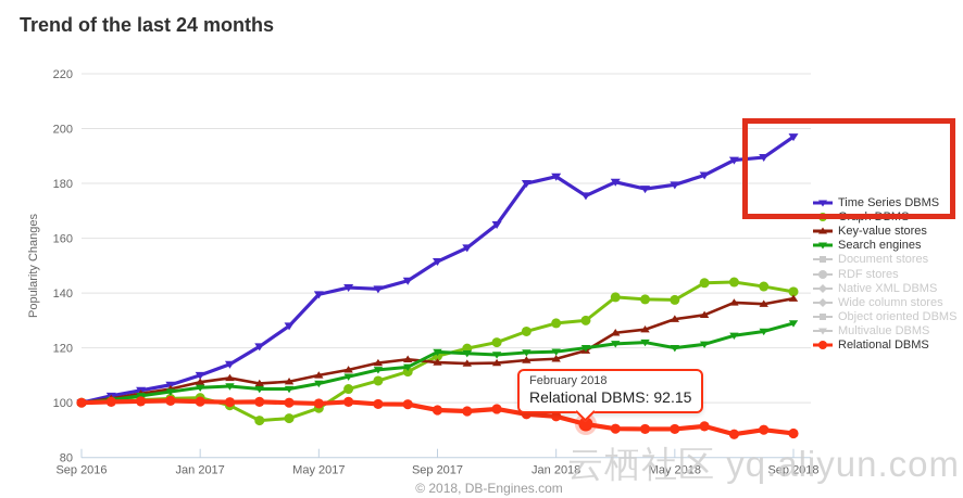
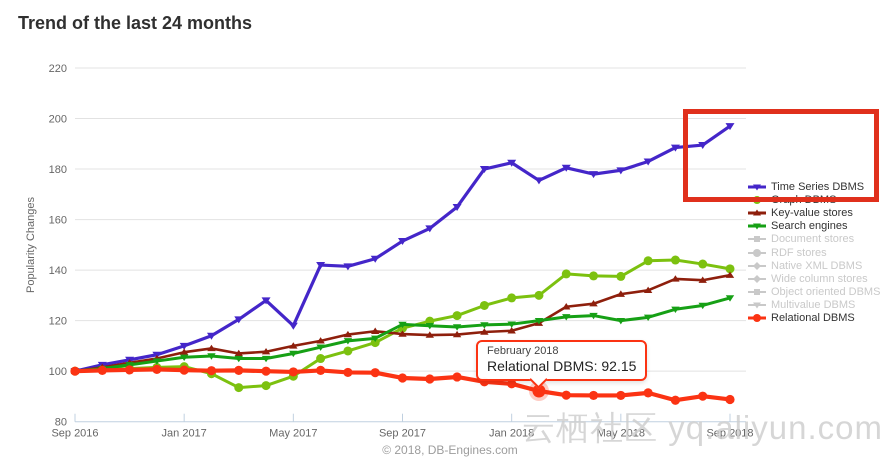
Time Series DBMS/May 2017: 140 -> 118
